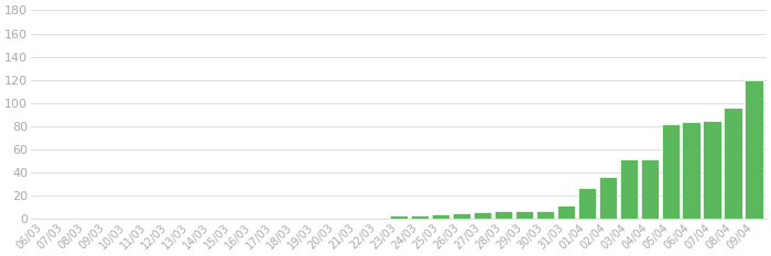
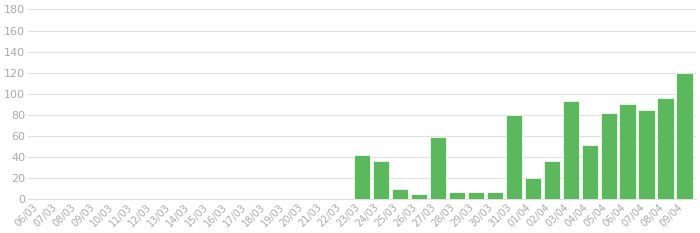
23/03: 3 -> 42
24/03: 3 -> 36
25/03: 4 -> 10
27/03: 6 -> 59
31/03: 12 -> 80
01/04: 27 -> 20
03/04: 51 -> 93
06/04: 84 -> 90
